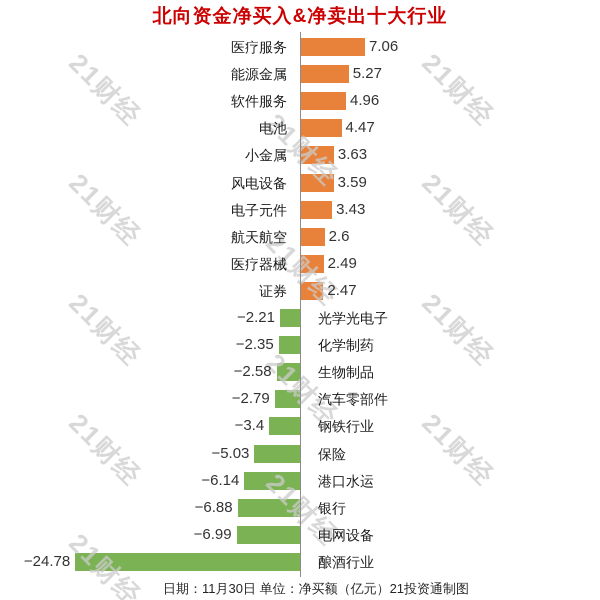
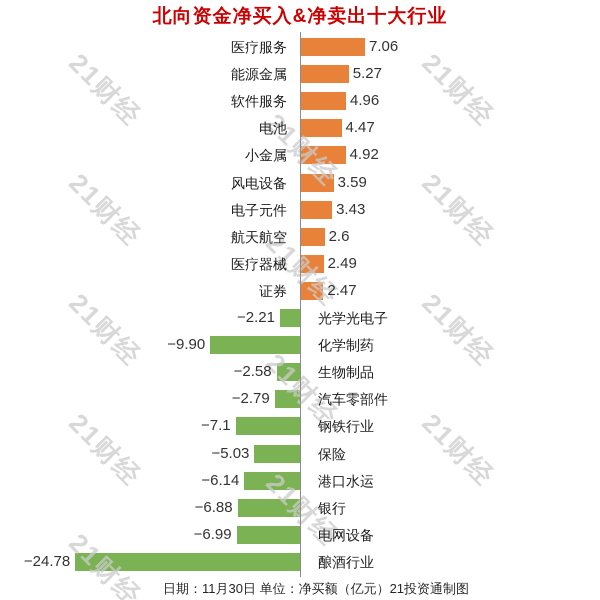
小金属: 3.63 -> 4.92
化学制药: −2.35 -> −9.90
钢铁行业: −3.4 -> −7.1
